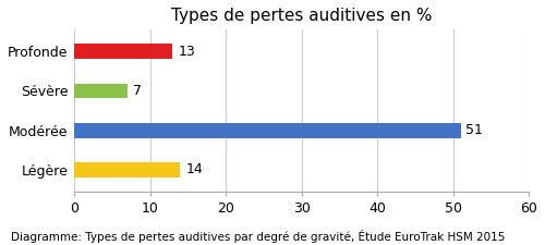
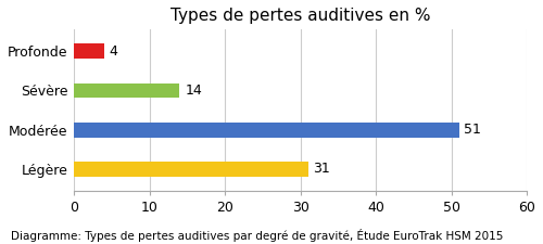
Profonde: 13 -> 4
Sévère: 7 -> 14
Légère: 14 -> 31
